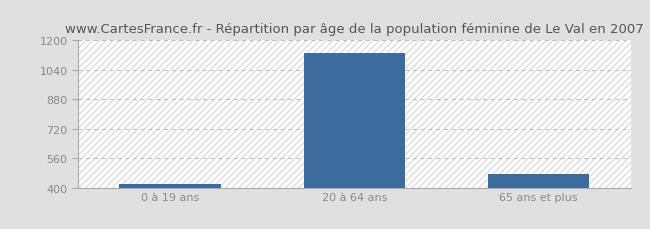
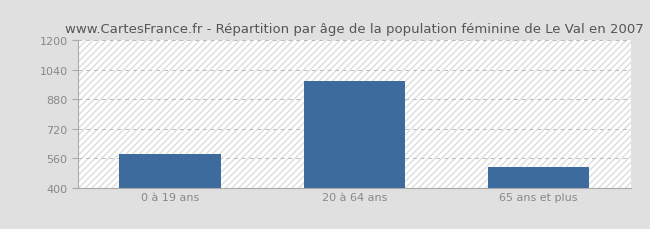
0 à 19 ans: 420 -> 580
20 à 64 ans: 1130 -> 980
65 ans et plus: 470 -> 510
